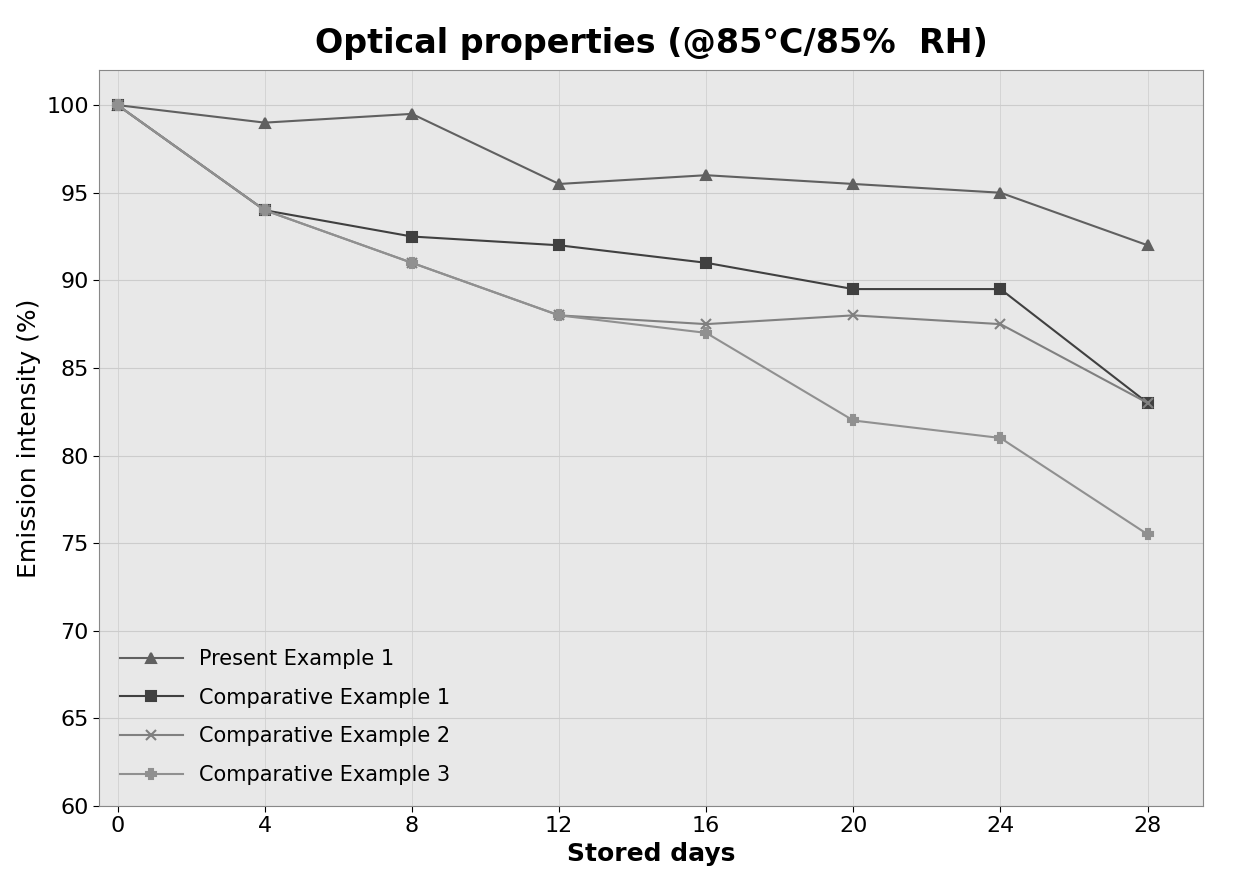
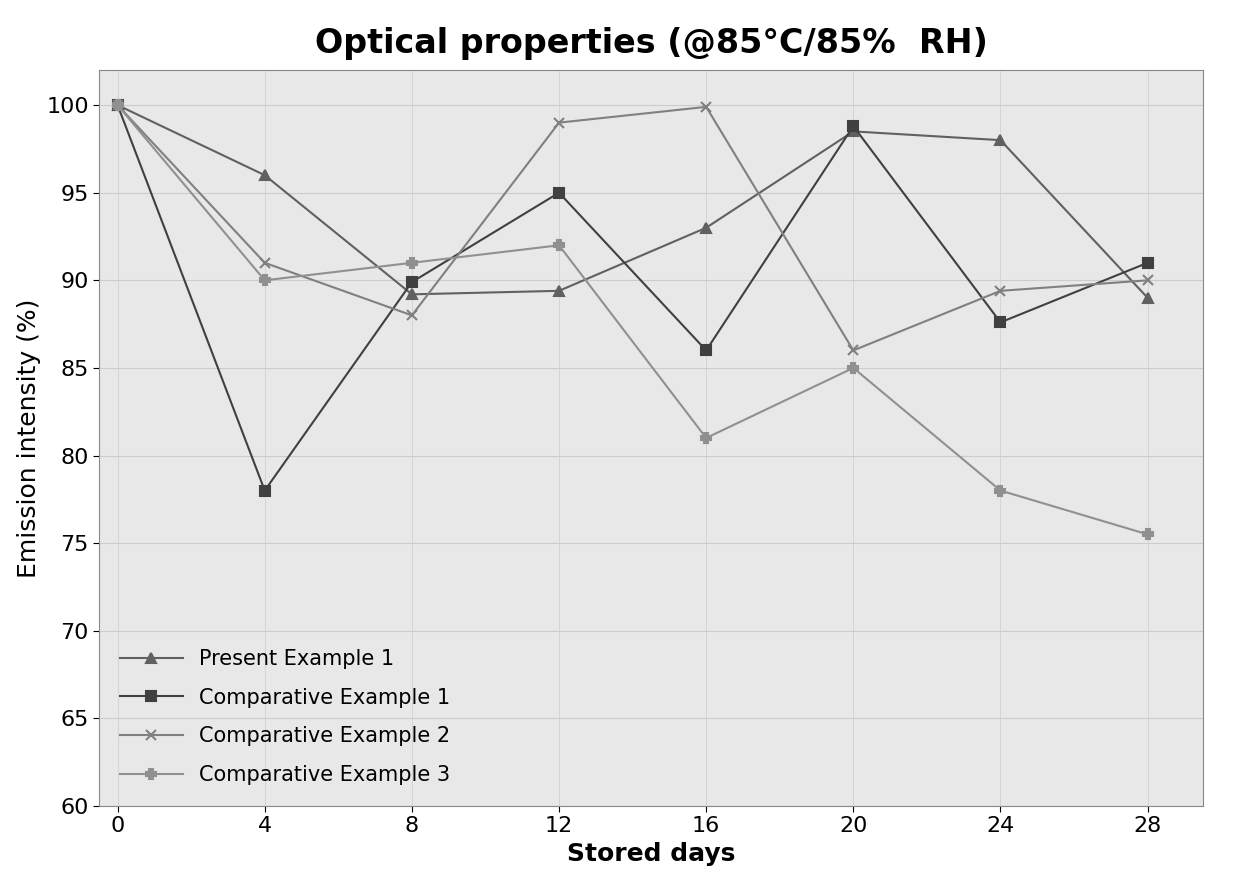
Present Example 1/4: 99.0 -> 96.0
Comparative Example 1/4: 94.0 -> 78.0
Comparative Example 2/4: 94.0 -> 91.0
Comparative Example 3/4: 94.0 -> 90.0
Present Example 1/8: 99.5 -> 89.2
Comparative Example 1/8: 92.5 -> 89.9
Comparative Example 2/8: 91.0 -> 88.0
Present Example 1/12: 95.5 -> 89.4
Comparative Example 1/12: 92.0 -> 95.0
Comparative Example 2/12: 88.0 -> 99.0
Comparative Example 3/12: 88.0 -> 92.0
Present Example 1/16: 96.0 -> 93.0
Comparative Example 1/16: 91.0 -> 86.0
Comparative Example 2/16: 87.5 -> 99.9
Comparative Example 3/16: 87.0 -> 81.0
Present Example 1/20: 95.5 -> 98.5
Comparative Example 1/20: 89.5 -> 98.8
Comparative Example 2/20: 88.0 -> 86.0
Comparative Example 3/20: 82.0 -> 85.0
Present Example 1/24: 95.0 -> 98.0
Comparative Example 1/24: 89.5 -> 87.6
Comparative Example 2/24: 87.5 -> 89.4
Comparative Example 3/24: 81.0 -> 78.0
Present Example 1/28: 92.0 -> 89.0
Comparative Example 1/28: 83.0 -> 91.0
Comparative Example 2/28: 83.0 -> 90.0
